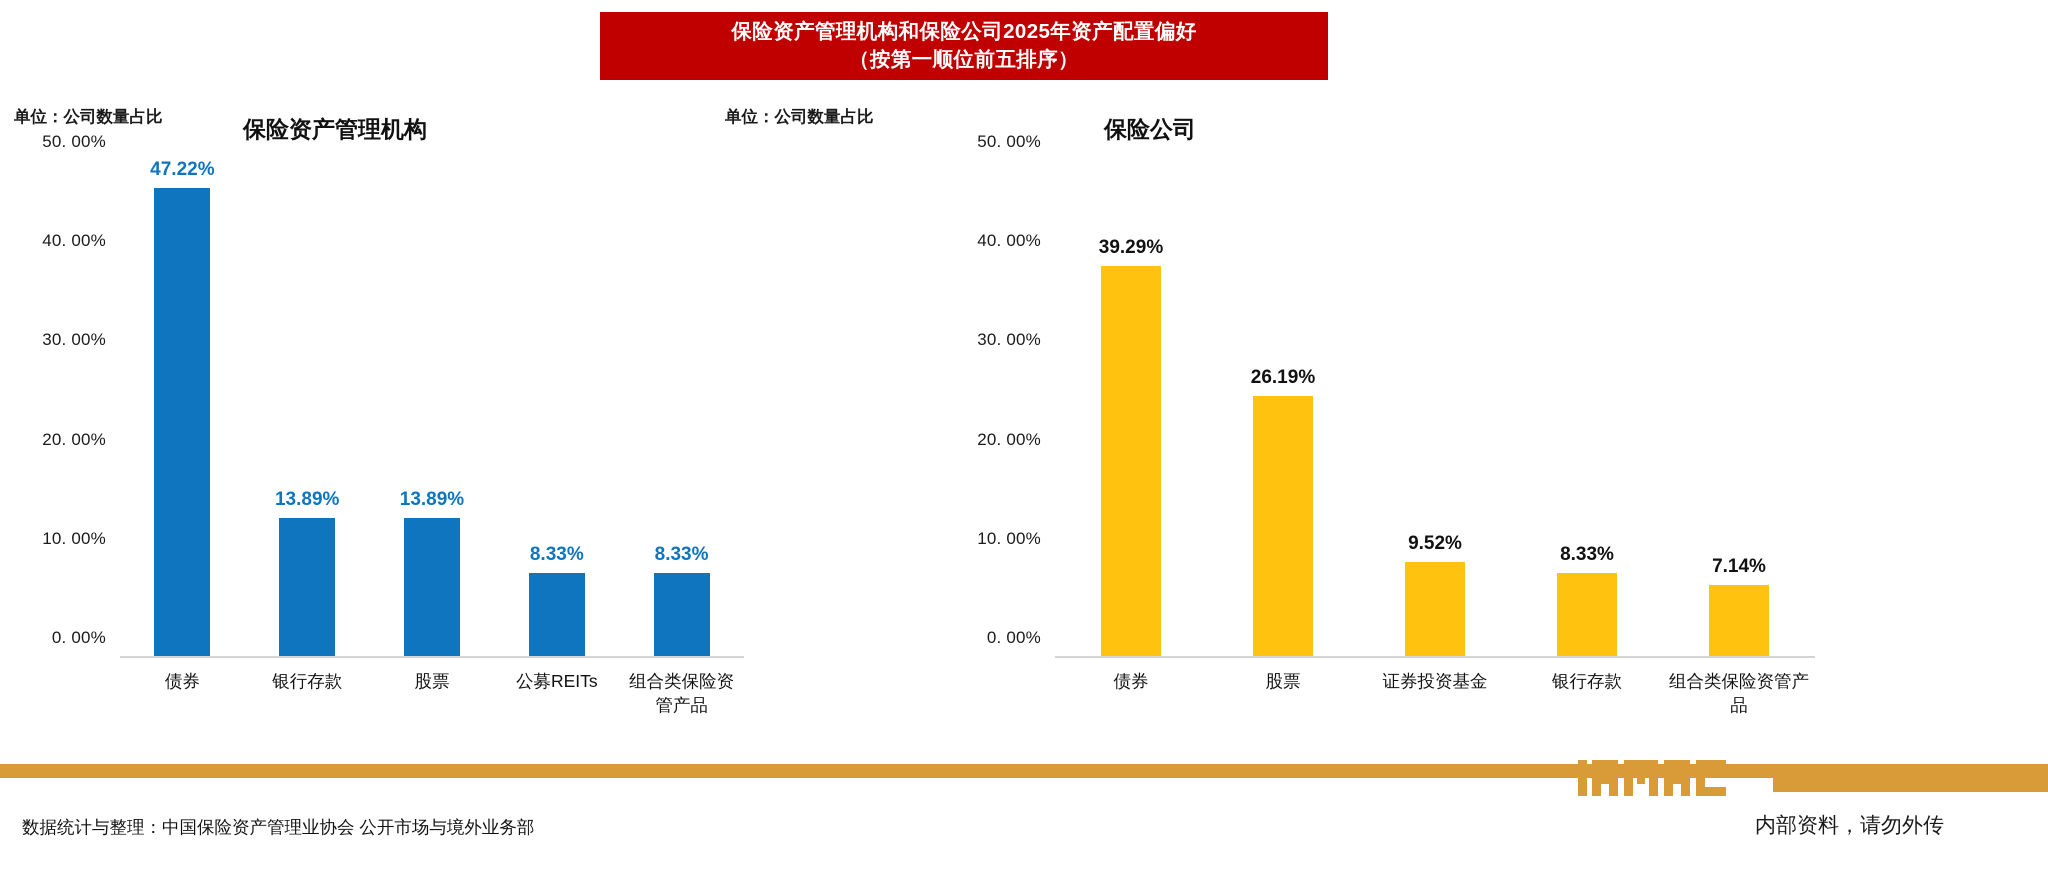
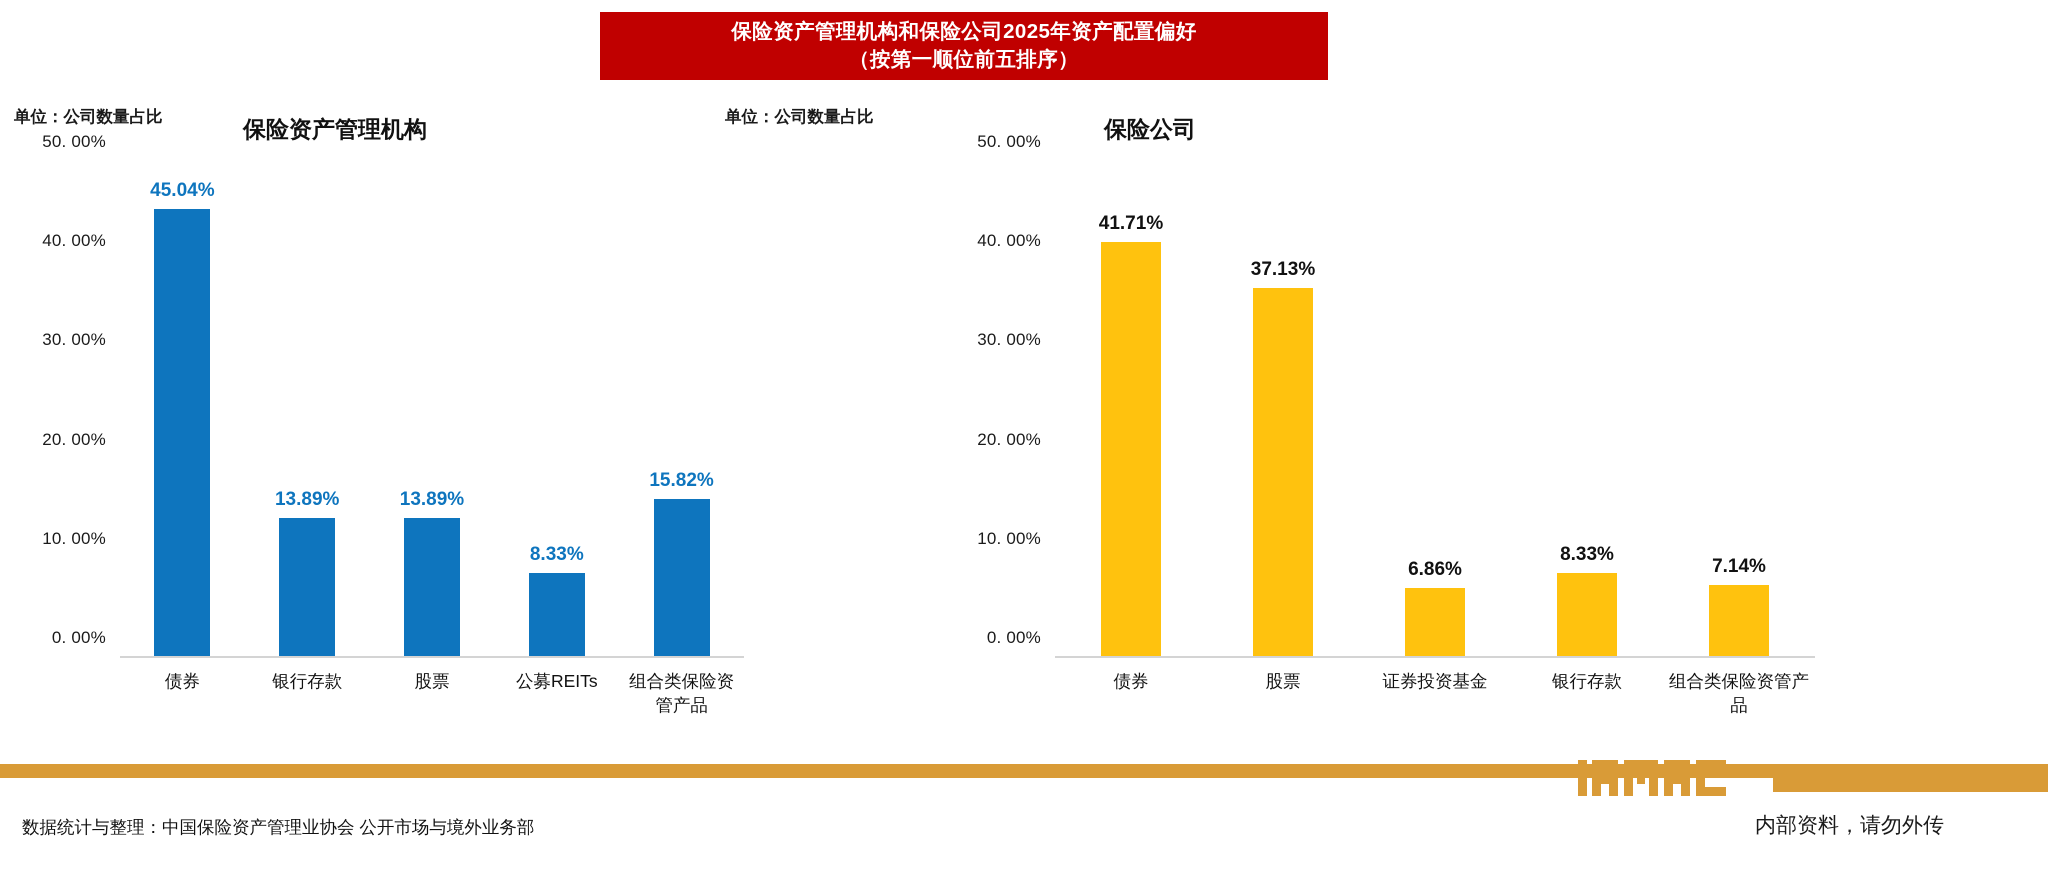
保险资产管理机构/债券: 47.22% -> 45.04%
保险资产管理机构/组合类保险资管产品: 8.33% -> 15.82%
保险公司/债券: 39.29% -> 41.71%
保险公司/股票: 26.19% -> 37.13%
保险公司/证券投资基金: 9.52% -> 6.86%
